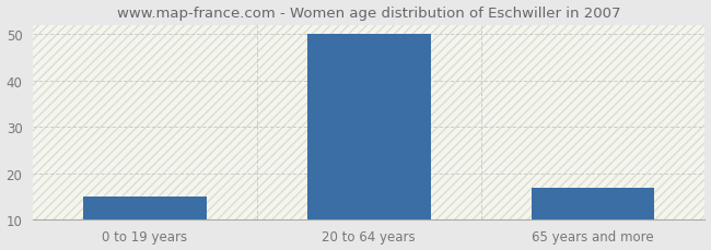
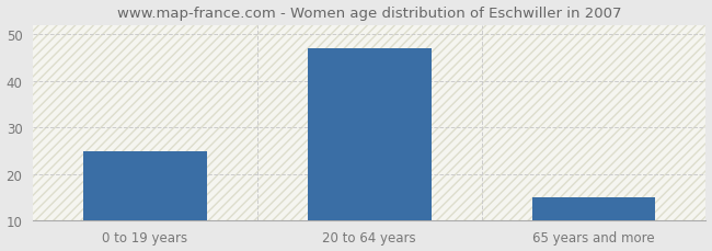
0 to 19 years: 15 -> 25
20 to 64 years: 50 -> 47
65 years and more: 17 -> 15
